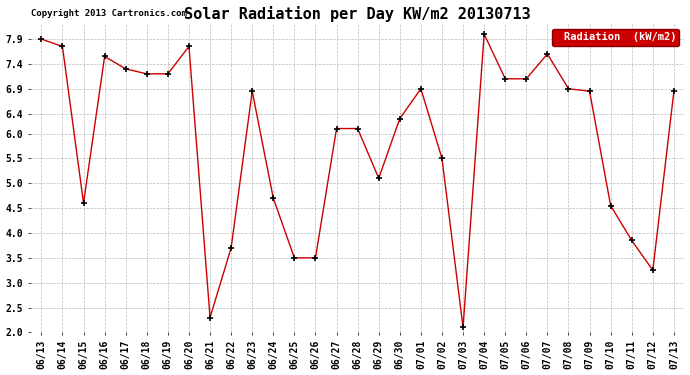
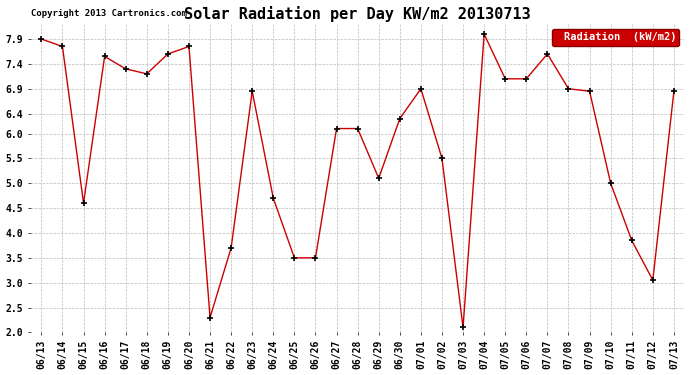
06/19: 7.20 -> 7.60
07/10: 4.55 -> 5.00
07/12: 3.25 -> 3.05
